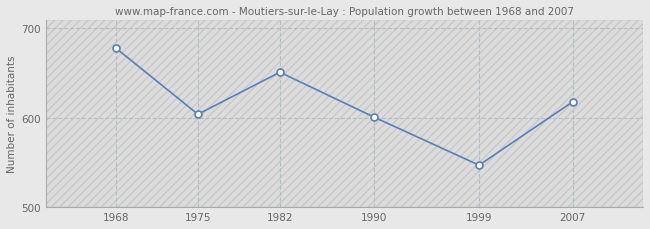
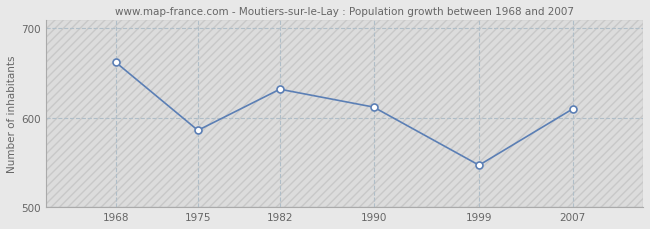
1968: 678 -> 662
1975: 604 -> 586
1982: 651 -> 632
1990: 601 -> 612
2007: 618 -> 610
